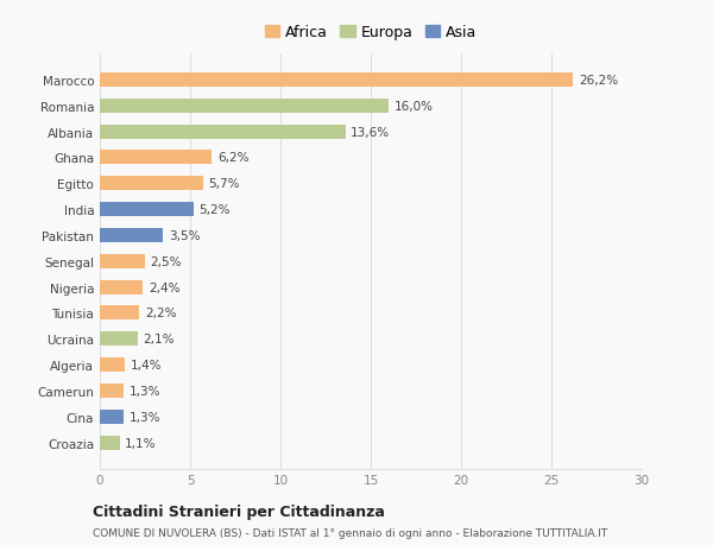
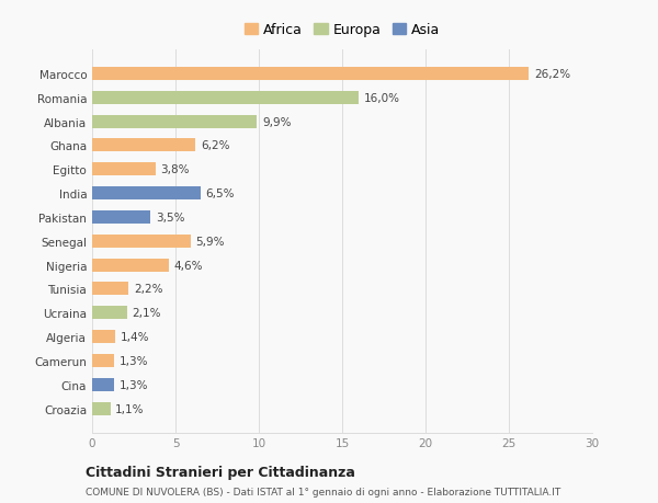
Albania: 13,6% -> 9,9%
Egitto: 5,7% -> 3,8%
India: 5,2% -> 6,5%
Senegal: 2,5% -> 5,9%
Nigeria: 2,4% -> 4,6%
